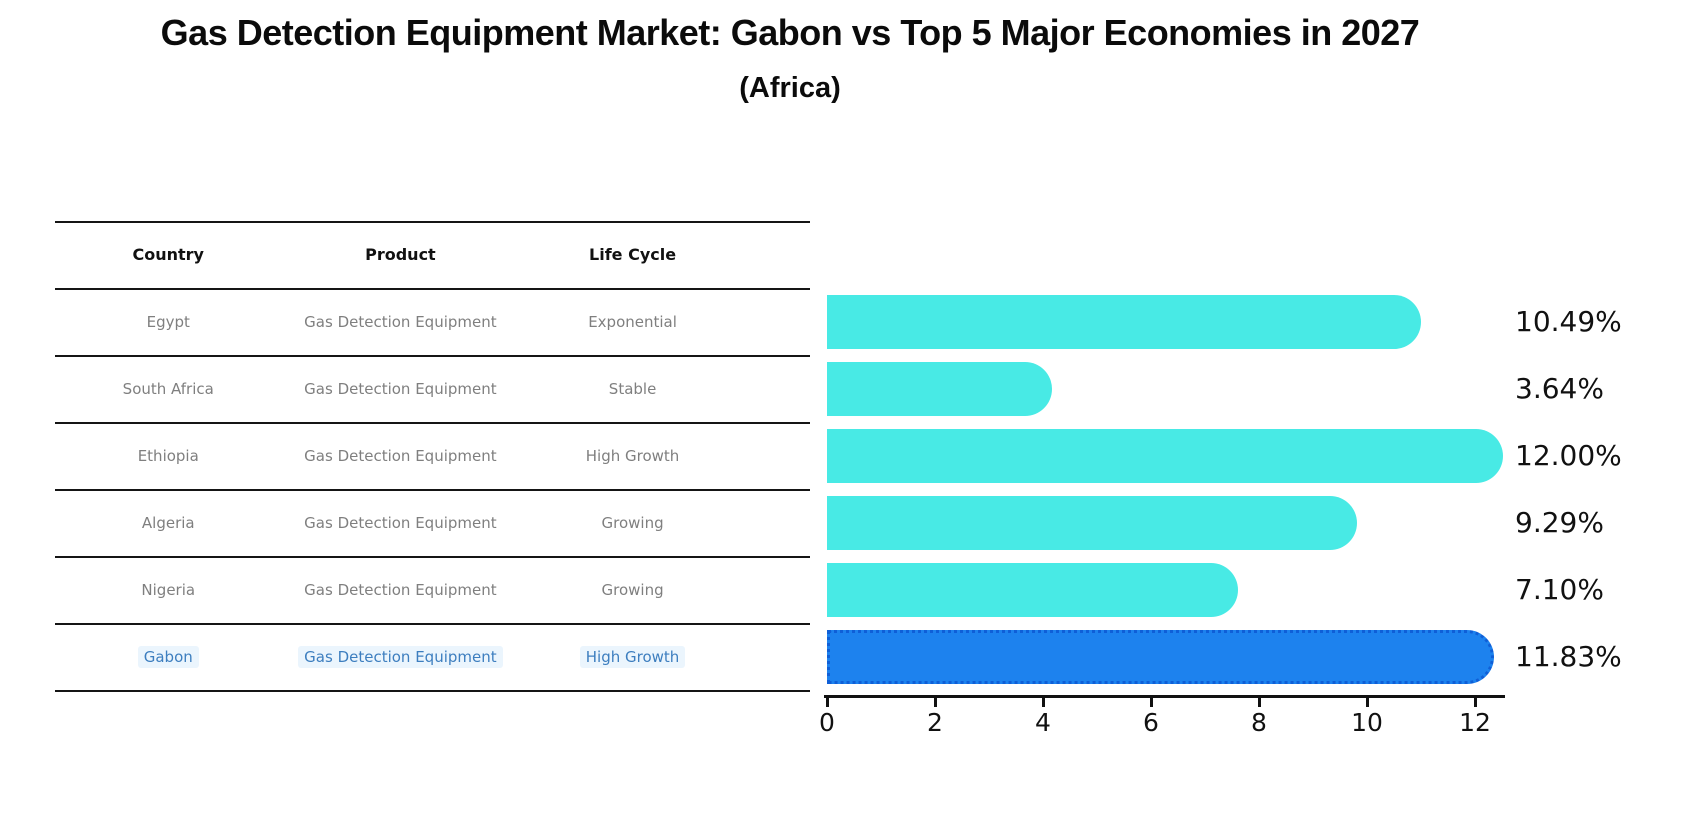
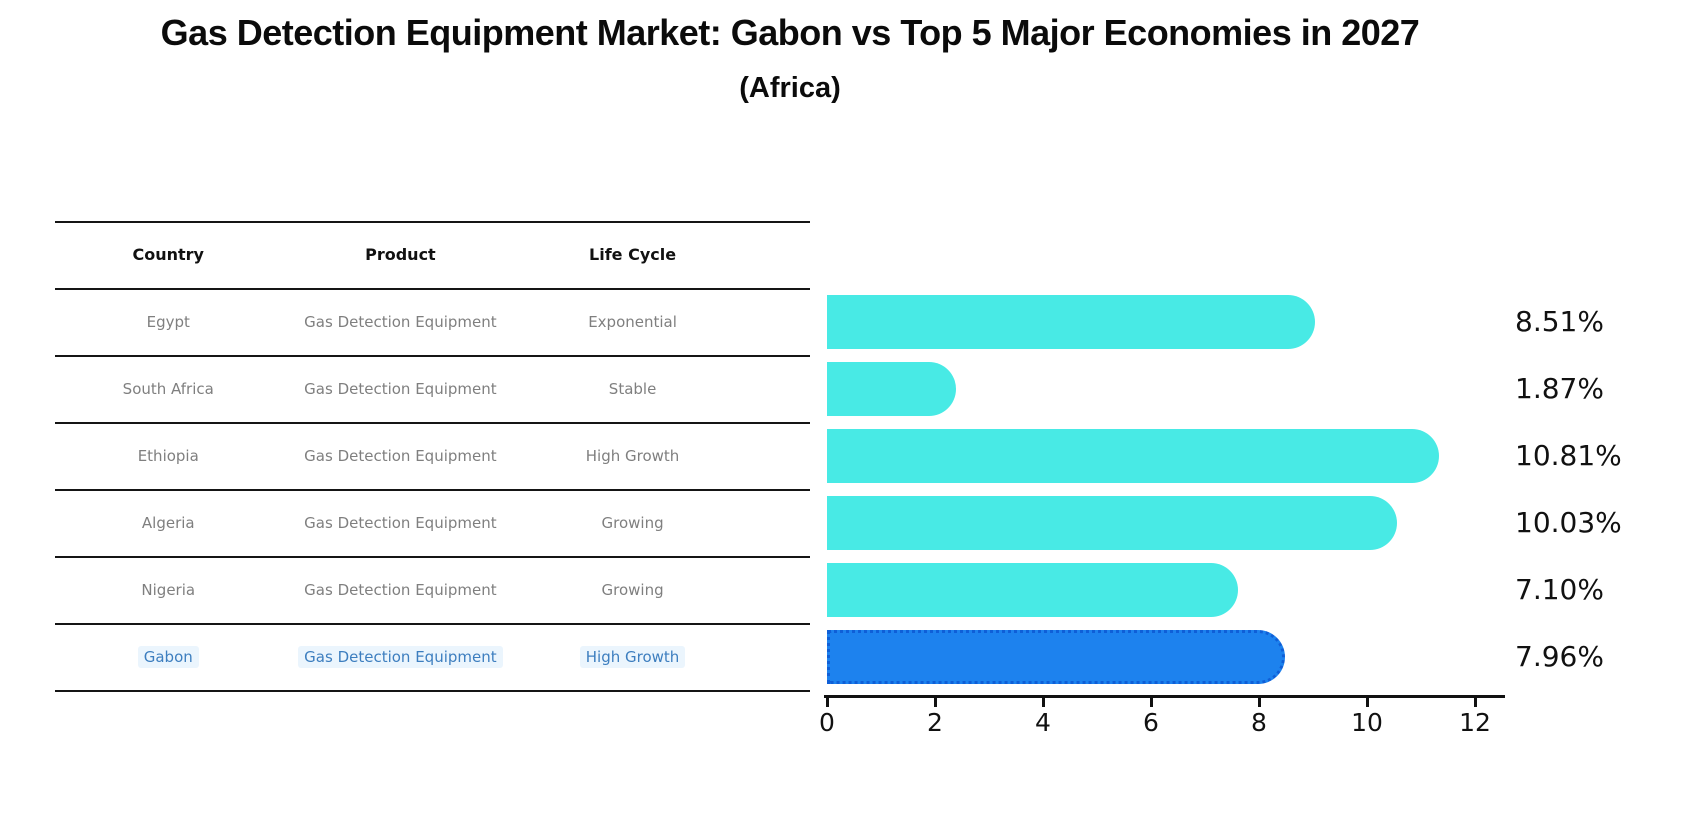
Egypt: 10.49% -> 8.51%
South Africa: 3.64% -> 1.87%
Ethiopia: 12.00% -> 10.81%
Algeria: 9.29% -> 10.03%
Gabon: 11.83% -> 7.96%
